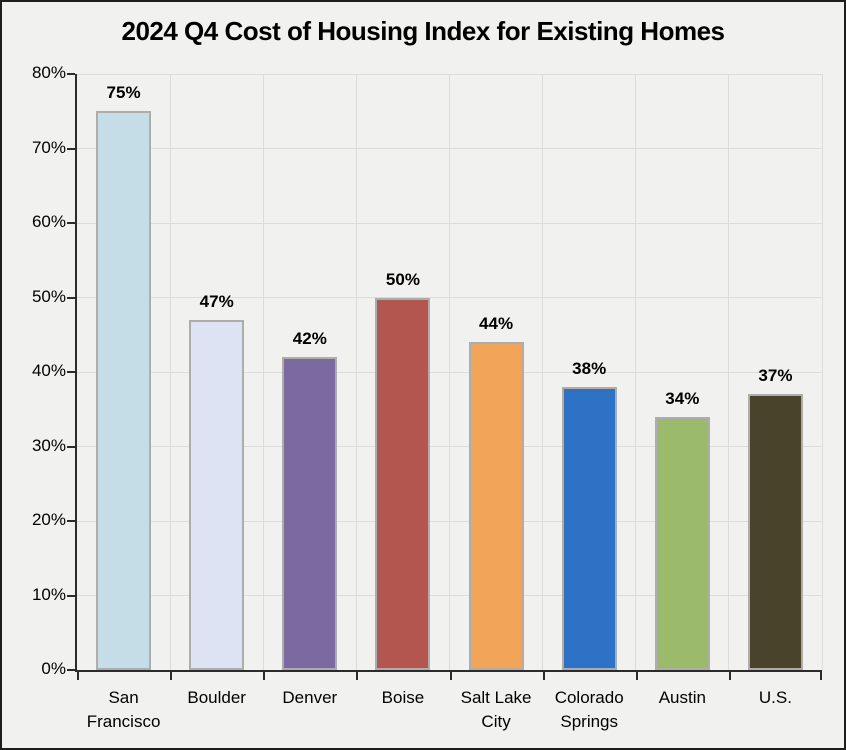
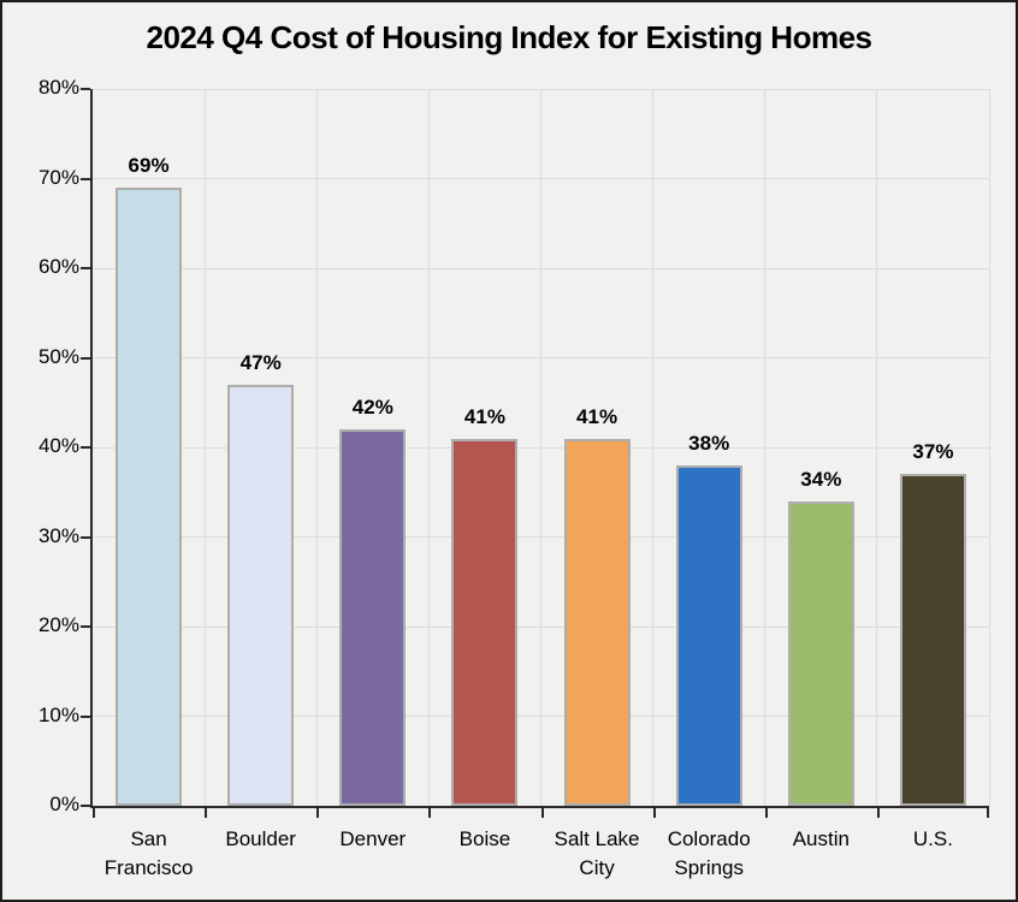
San Francisco: 75% -> 69%
Boise: 50% -> 41%
Salt Lake City: 44% -> 41%
